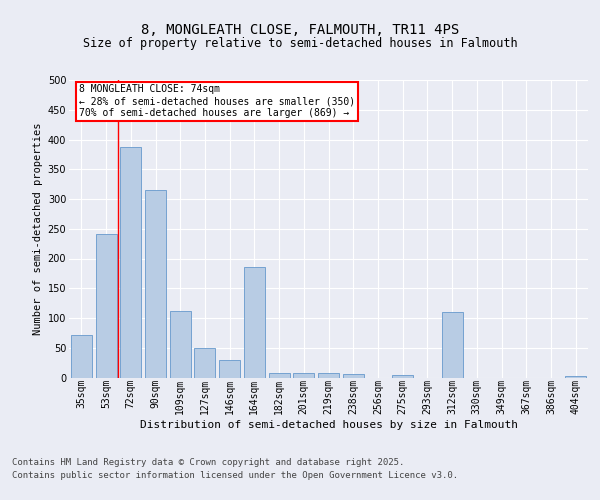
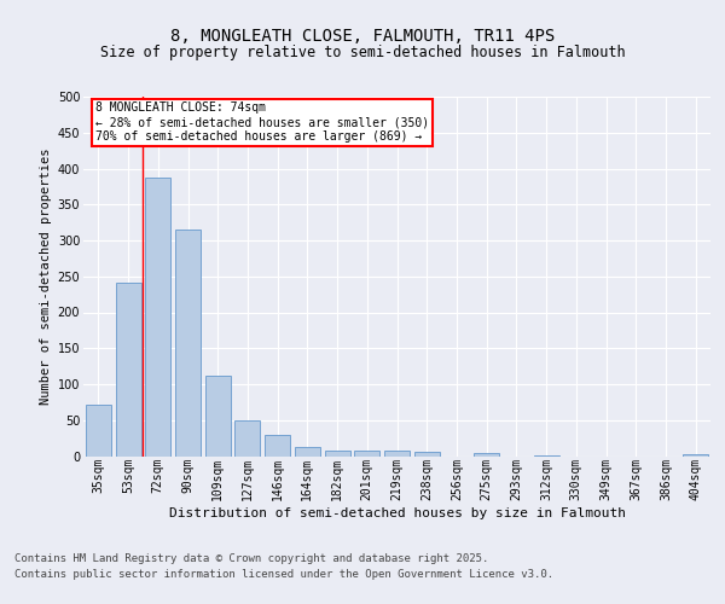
164sqm: 186 -> 13
312sqm: 110 -> 1
